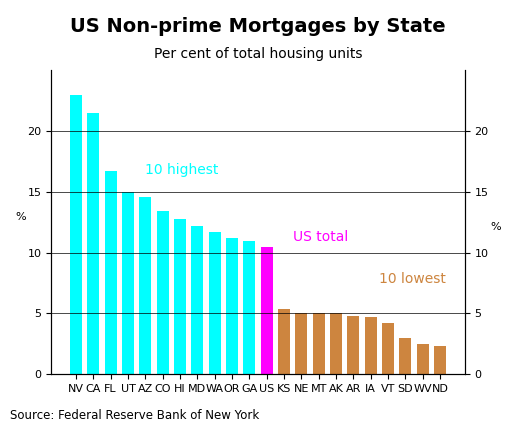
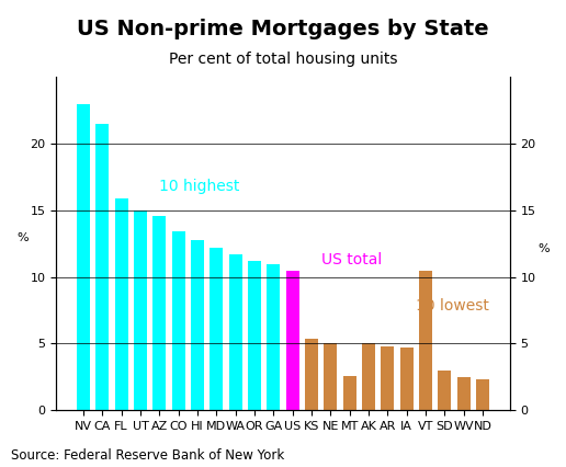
FL: 16.7 -> 15.9
MT: 5.0 -> 2.6
VT: 4.2 -> 10.5
